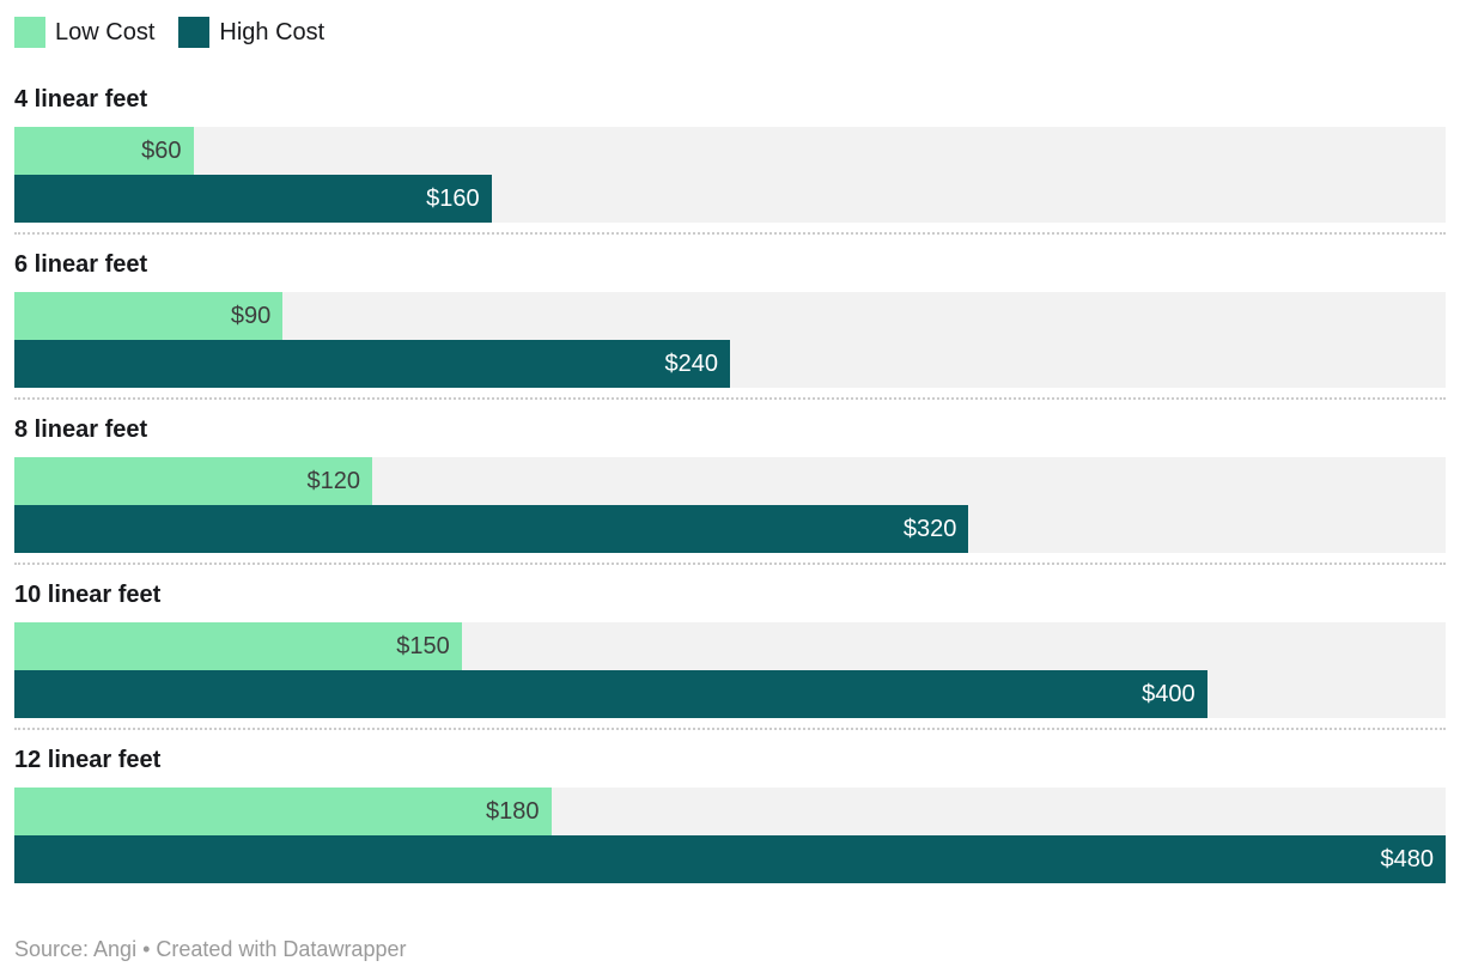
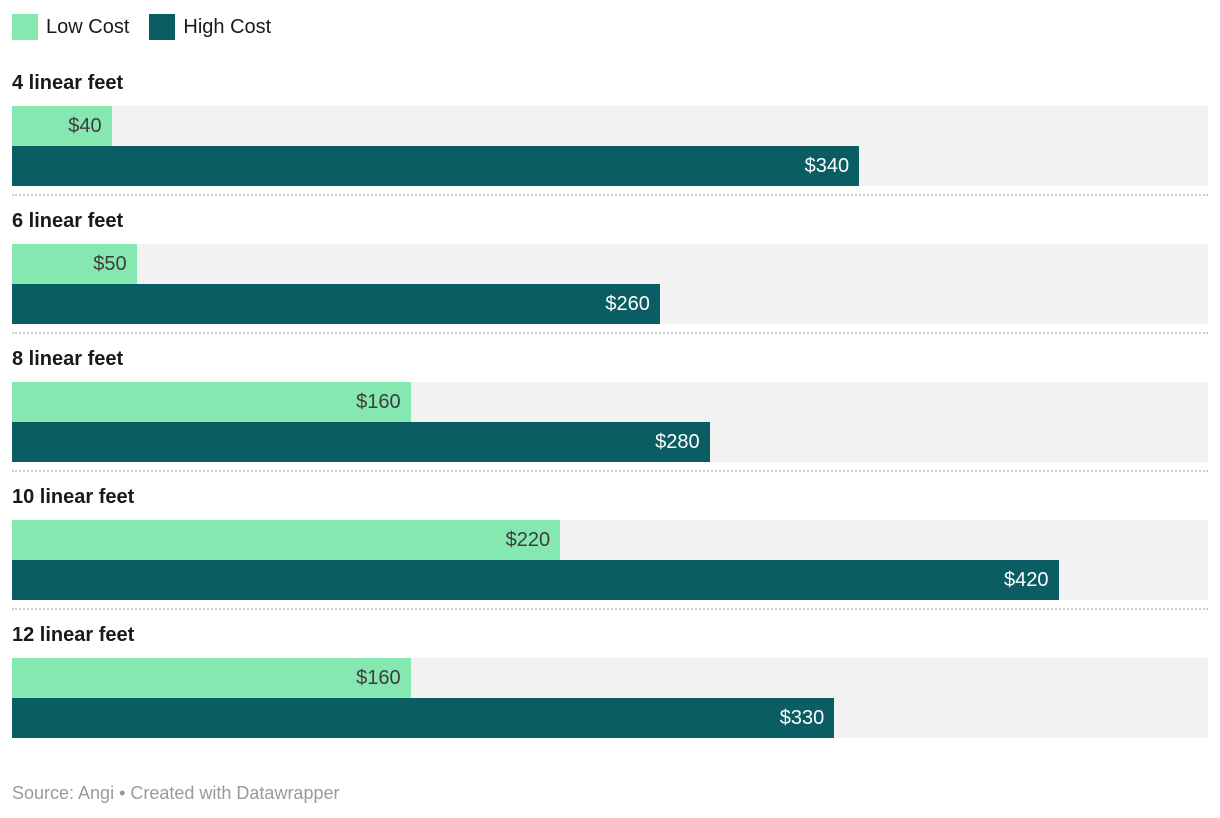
Low Cost/4 linear feet: $60 -> $40
High Cost/4 linear feet: $160 -> $340
Low Cost/6 linear feet: $90 -> $50
High Cost/6 linear feet: $240 -> $260
Low Cost/8 linear feet: $120 -> $160
High Cost/8 linear feet: $320 -> $280
Low Cost/10 linear feet: $150 -> $220
High Cost/10 linear feet: $400 -> $420
Low Cost/12 linear feet: $180 -> $160
High Cost/12 linear feet: $480 -> $330
